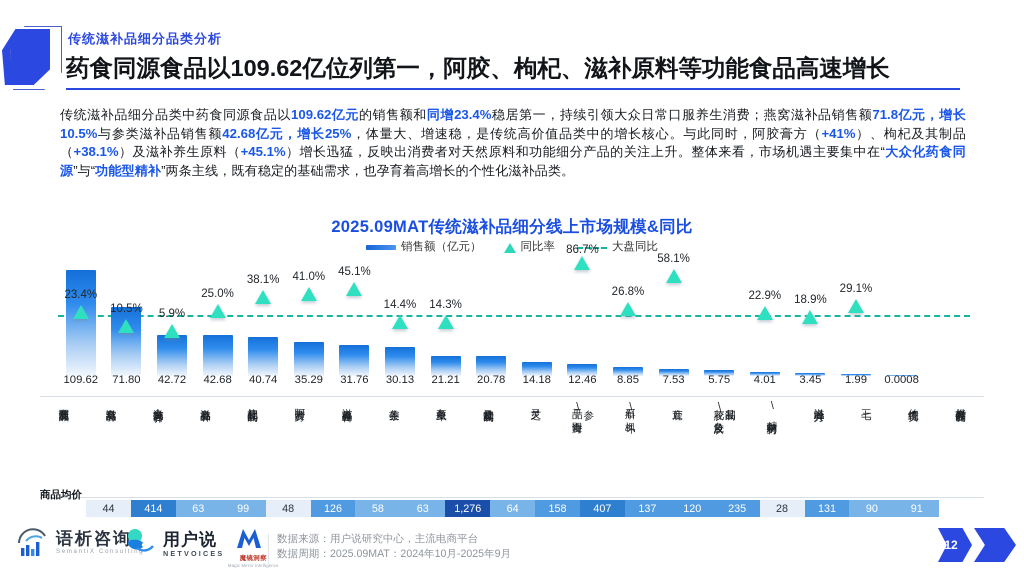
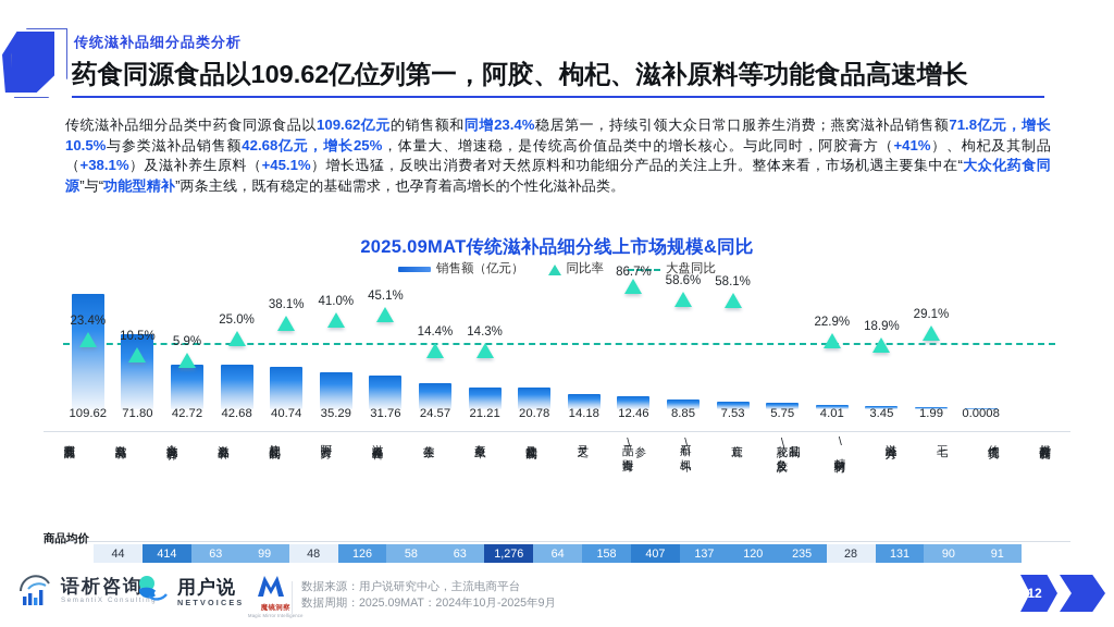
销售额（亿元）/养生茶: 30.13 -> 24.57
同比率/石斛\枫斗: 26.8% -> 58.6%
